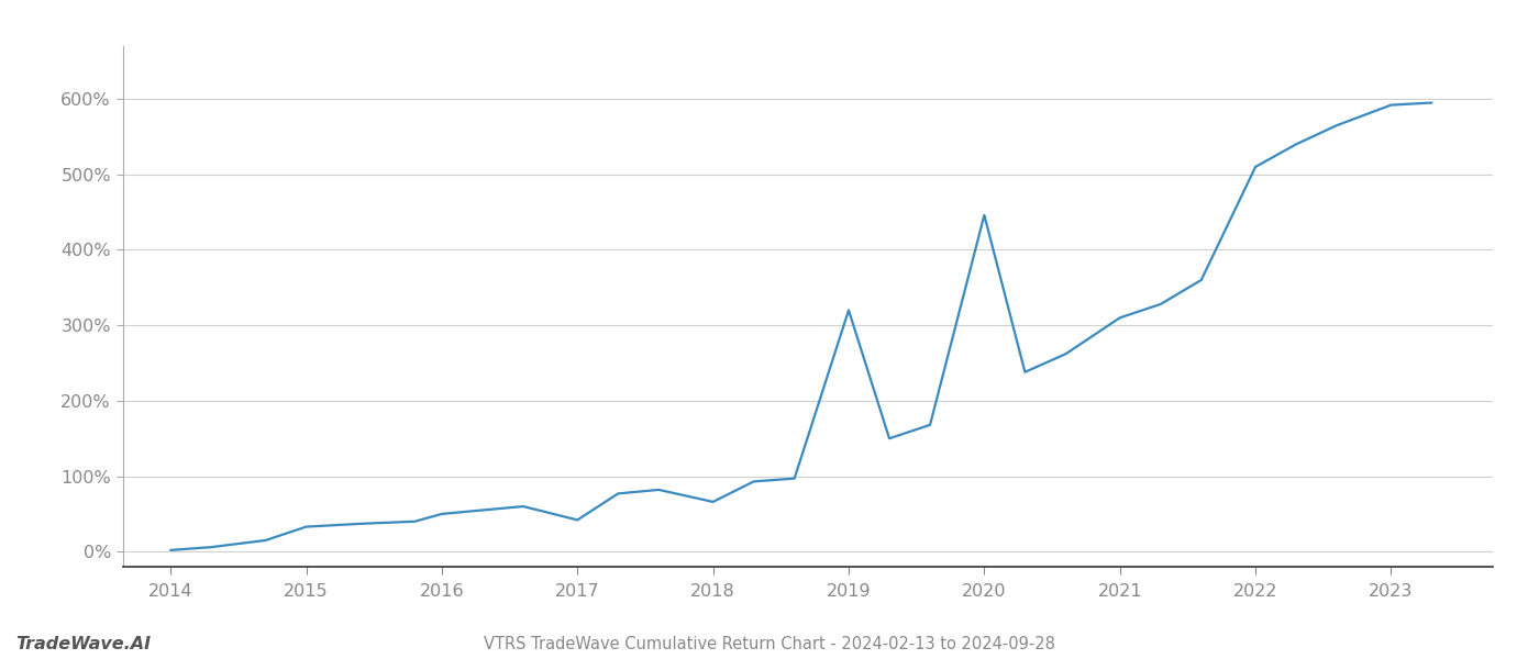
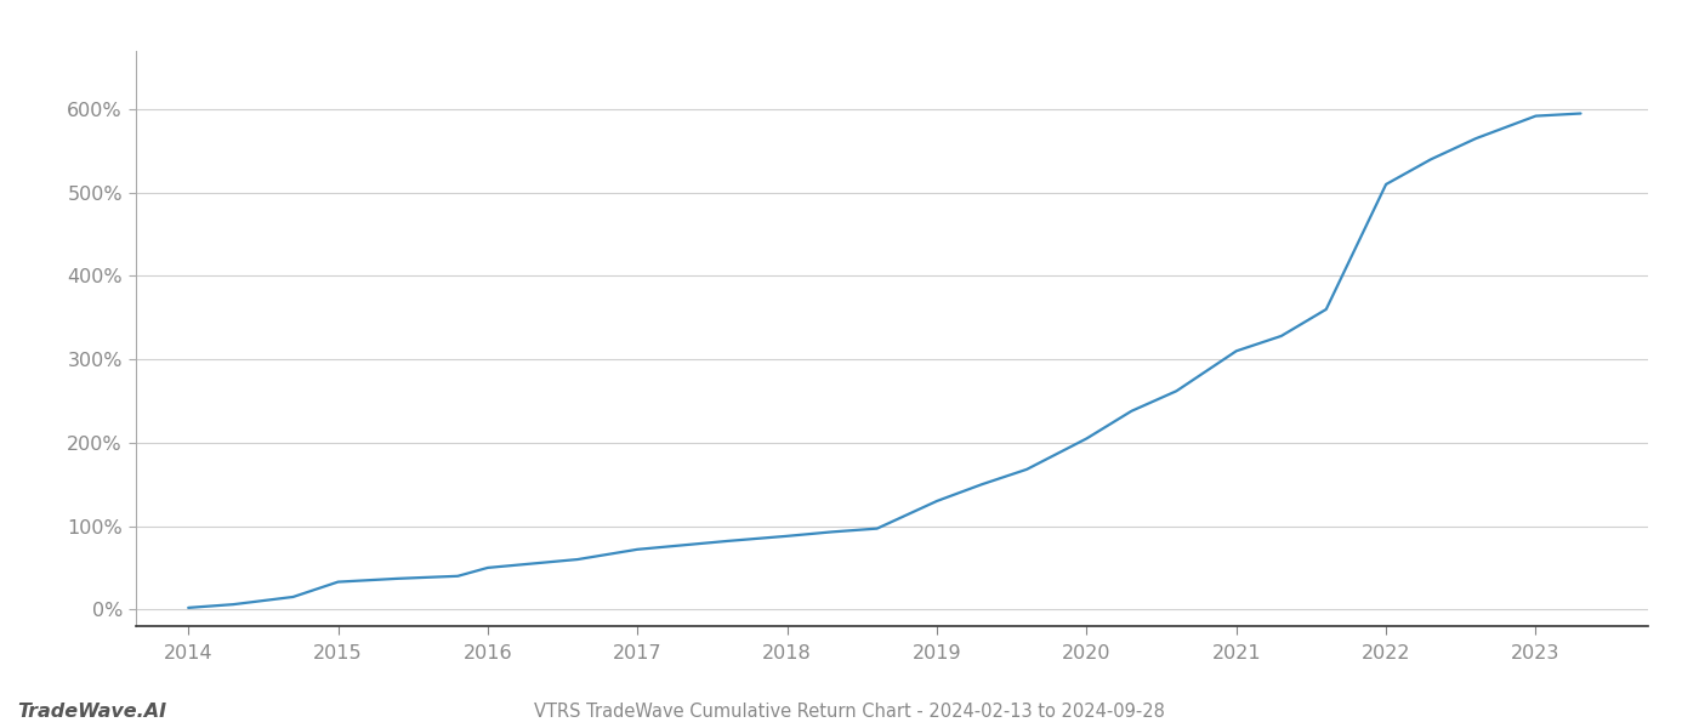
2017: 42% -> 72%
2018: 66% -> 88%
2019: 320% -> 130%
2020: 446% -> 205%
